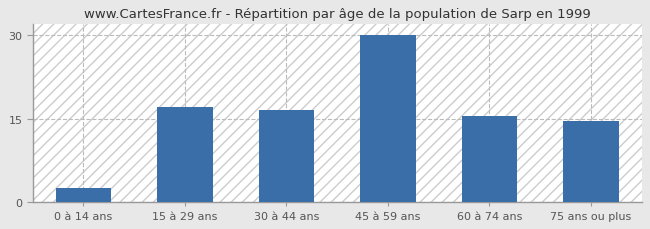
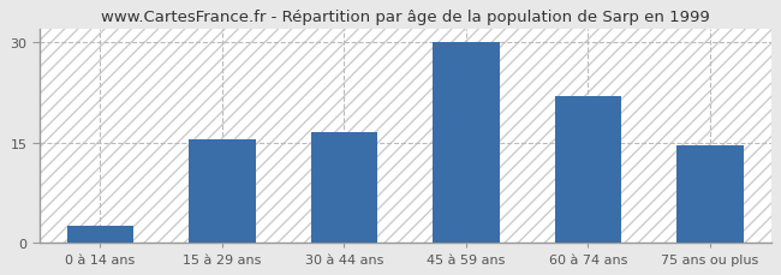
15 à 29 ans: 17.0 -> 15.4
60 à 74 ans: 15.5 -> 22.0
